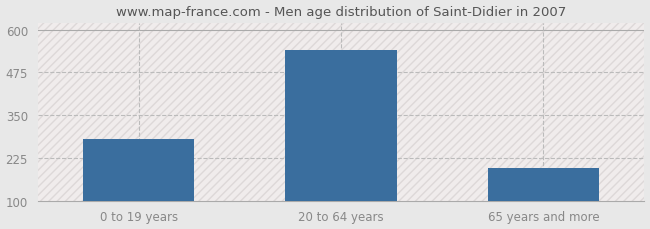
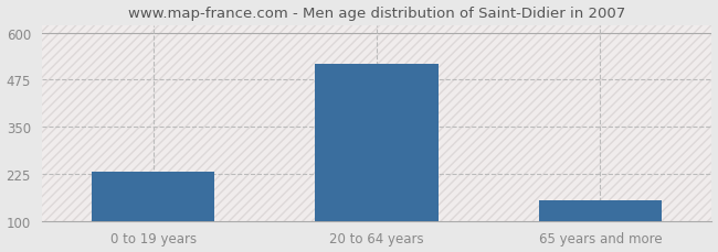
0 to 19 years: 280 -> 230
20 to 64 years: 540 -> 516
65 years and more: 195 -> 155
